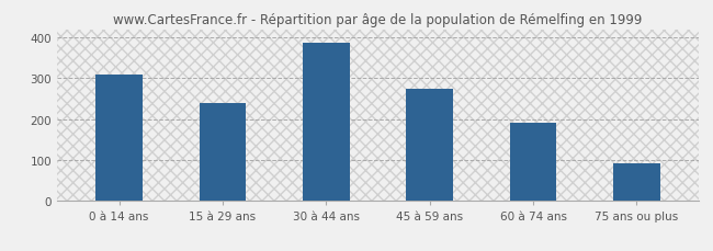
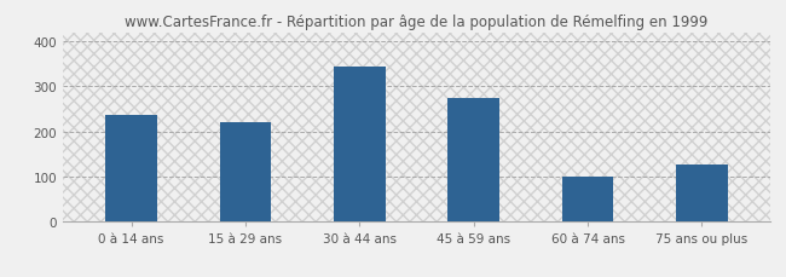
0 à 14 ans: 308 -> 235
15 à 29 ans: 240 -> 220
30 à 44 ans: 388 -> 345
60 à 74 ans: 192 -> 100
75 ans ou plus: 90 -> 125
